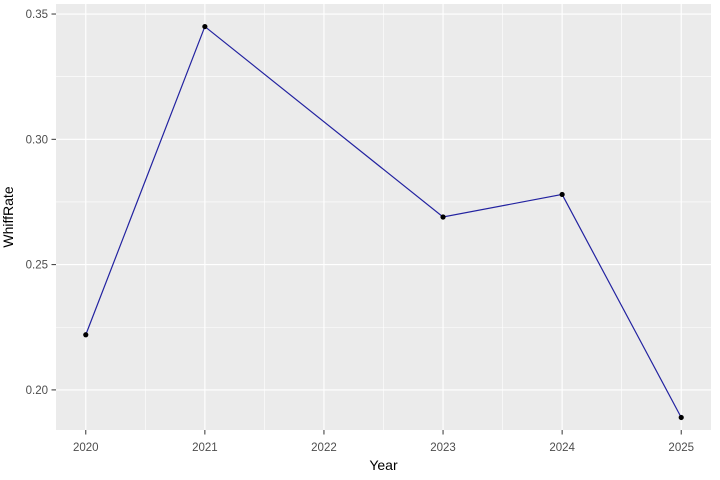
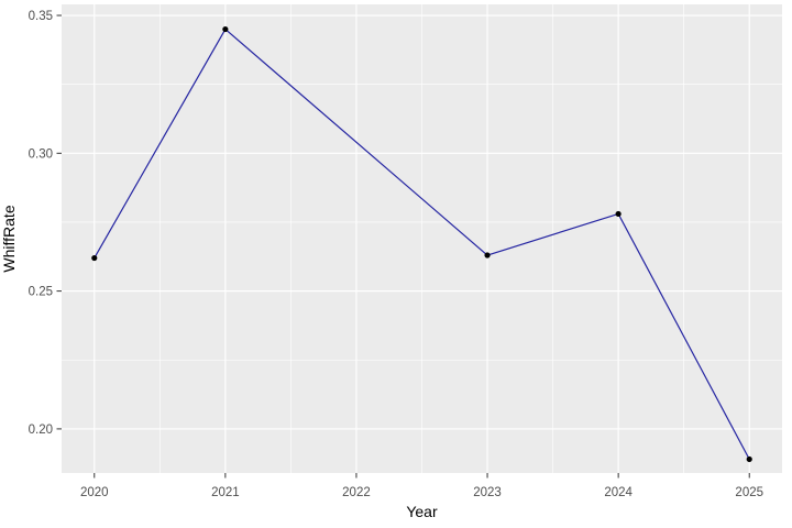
2020: 0.222 -> 0.262
2023: 0.269 -> 0.263
